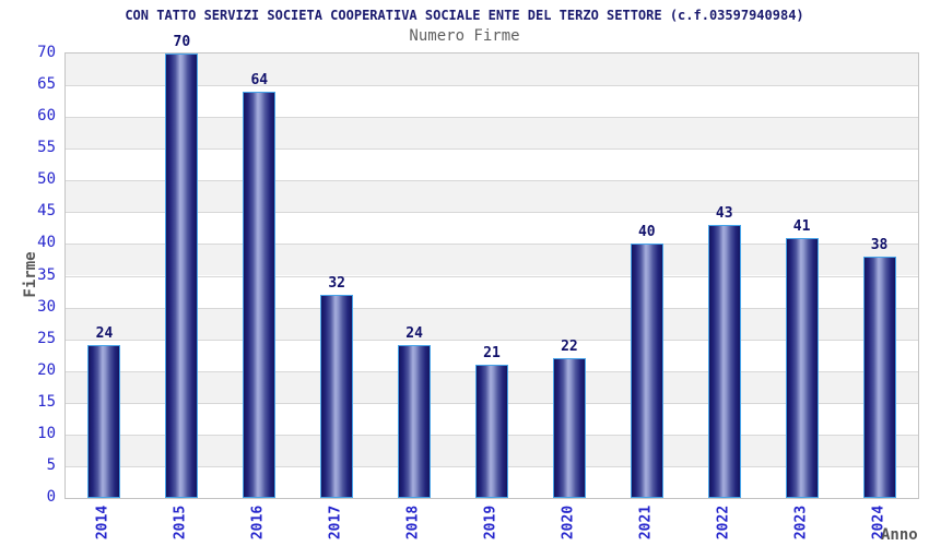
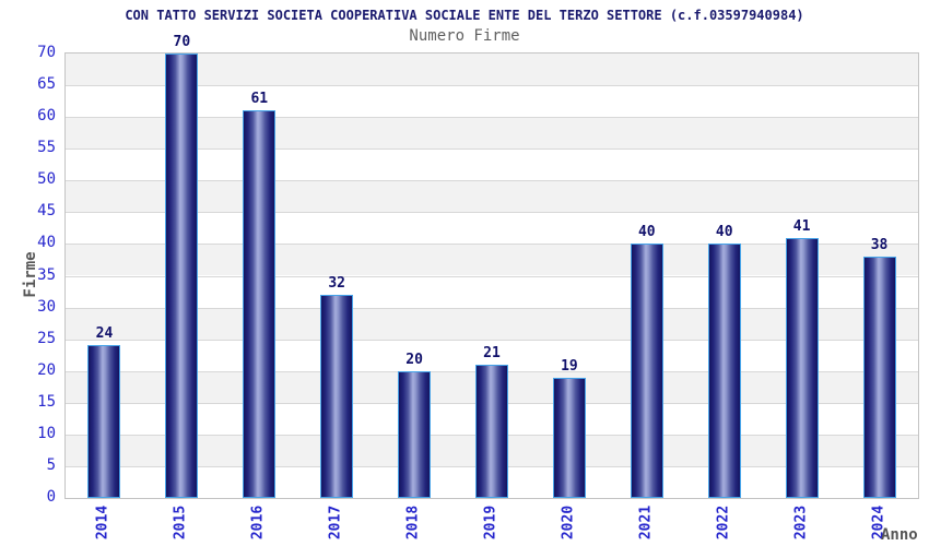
2016: 64 -> 61
2018: 24 -> 20
2020: 22 -> 19
2022: 43 -> 40
